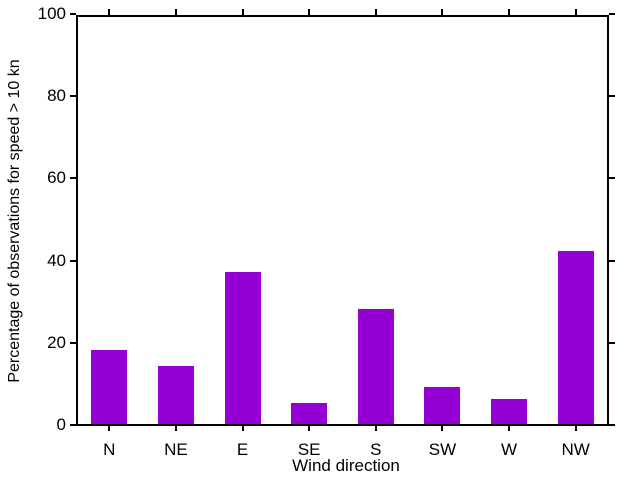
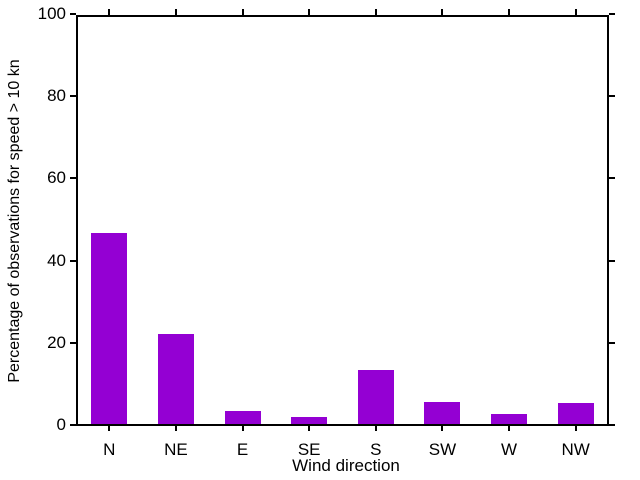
N: 18 -> 46
NE: 14 -> 22
E: 37 -> 3
SE: 5 -> 2
S: 28 -> 13
SW: 9 -> 5
W: 6 -> 2
NW: 42 -> 5
